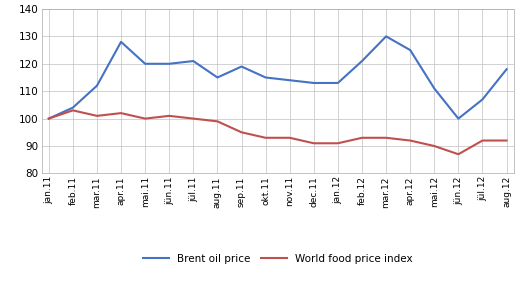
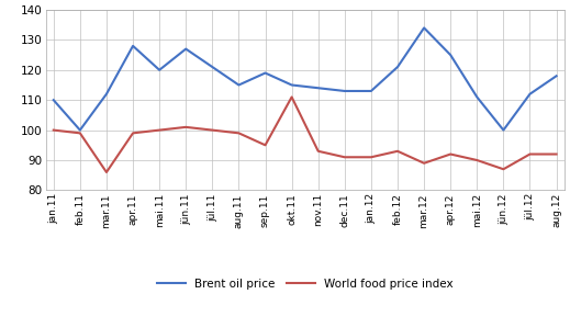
Brent oil price/jan.11: 100 -> 110
Brent oil price/feb.11: 104 -> 100
World food price index/feb.11: 103 -> 99
World food price index/mar.11: 101 -> 86
World food price index/apr.11: 102 -> 99
Brent oil price/jün.11: 120 -> 127
World food price index/okt.11: 93 -> 111
Brent oil price/mar.12: 130 -> 134
World food price index/mar.12: 93 -> 89
Brent oil price/jül.12: 107 -> 112
